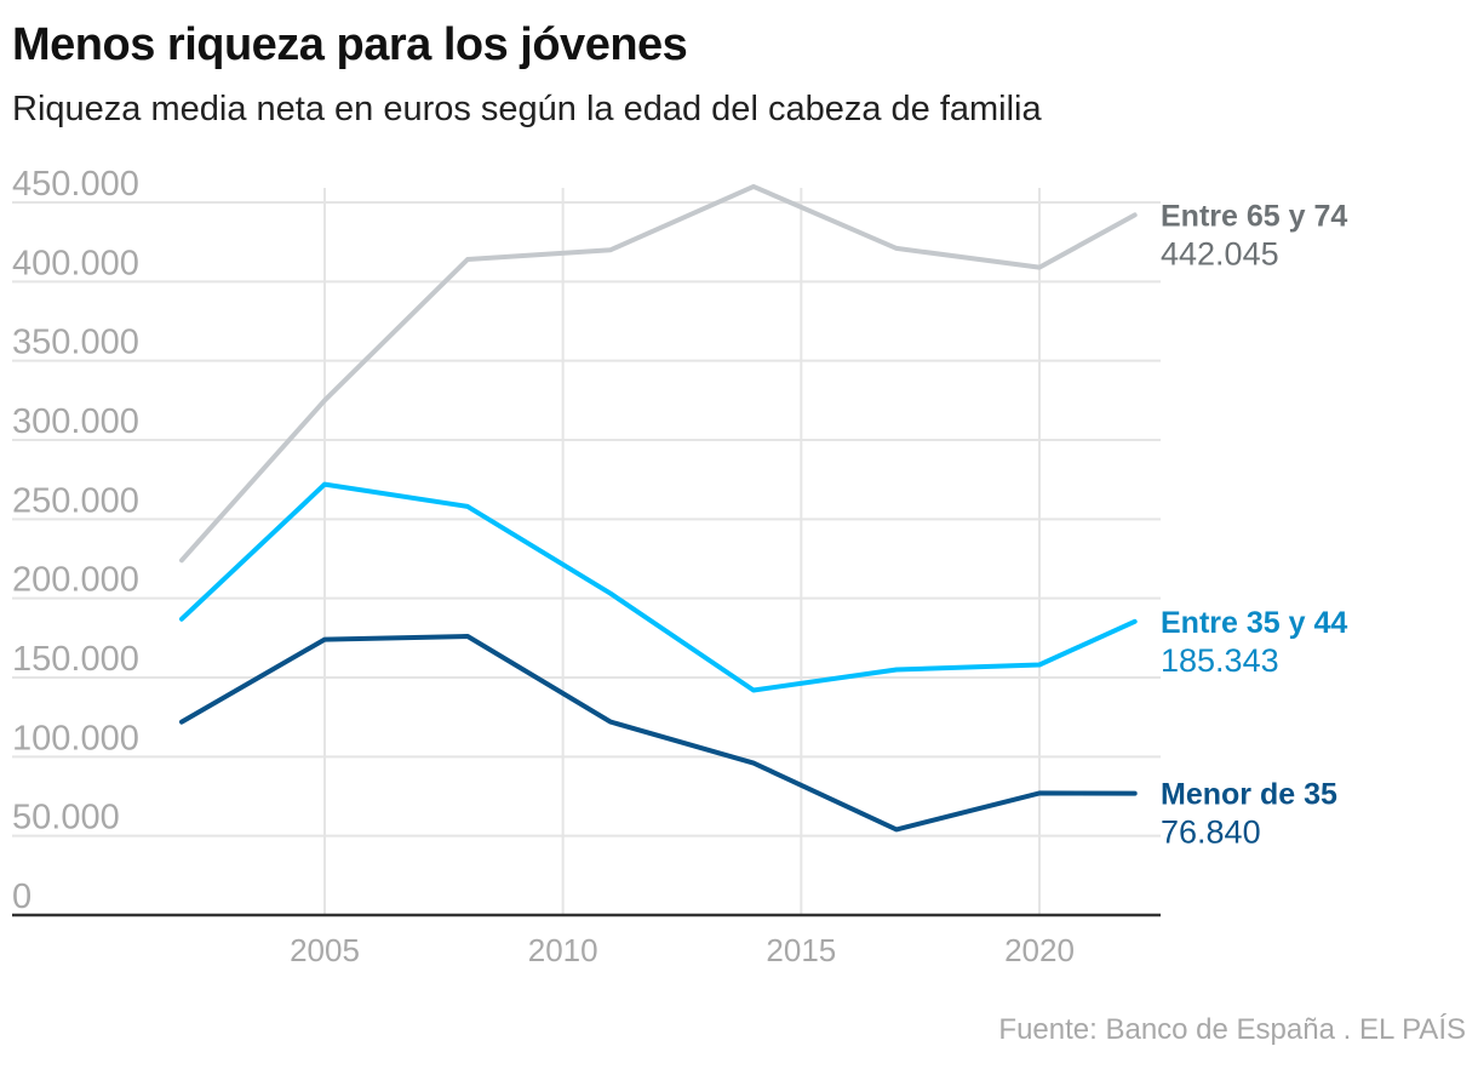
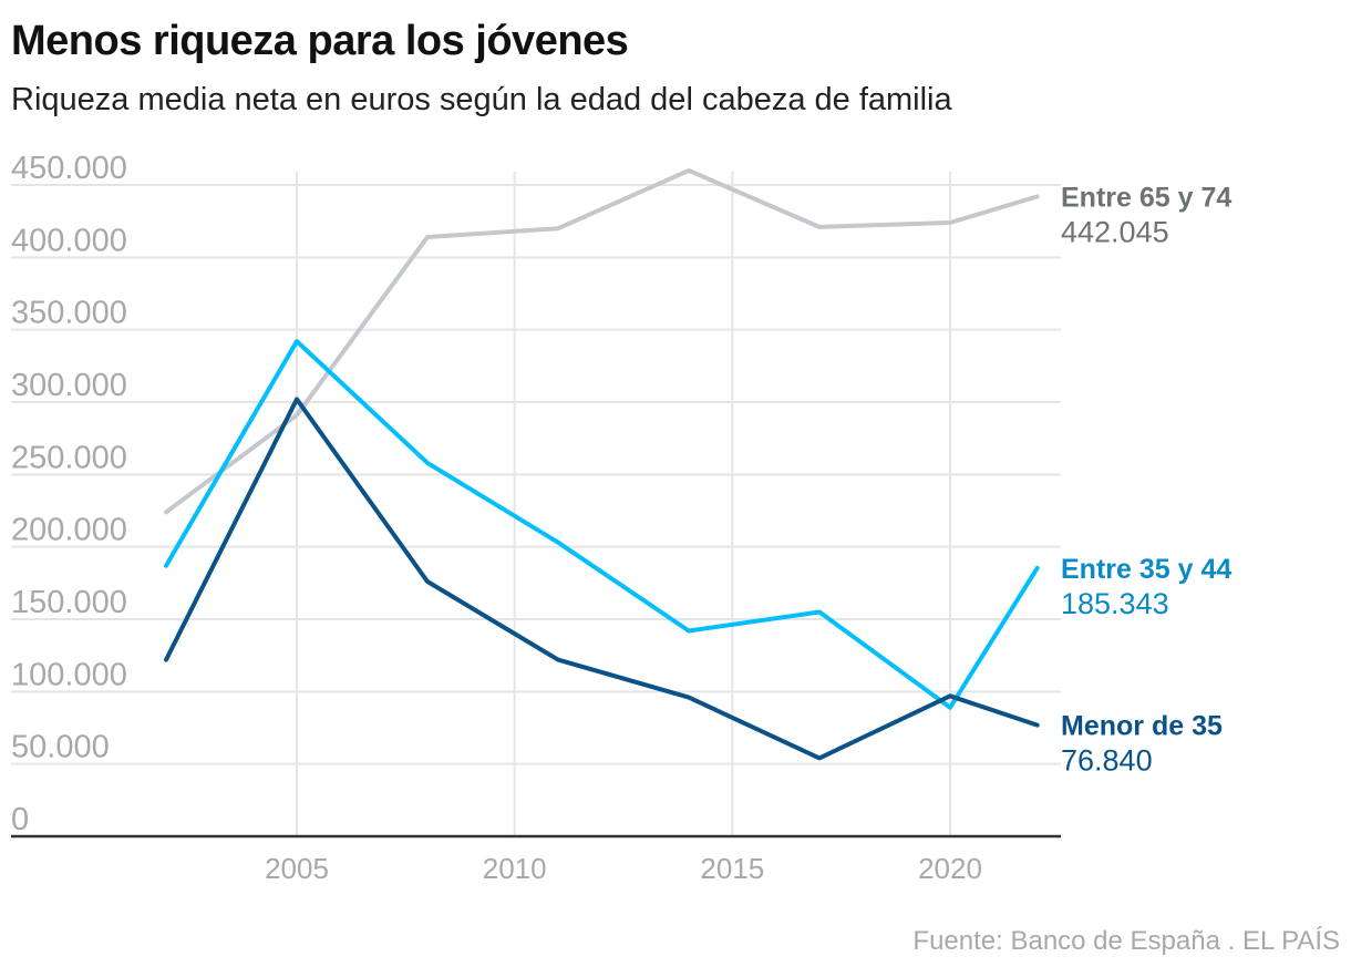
Entre 65 y 74/2005: 325000 -> 291000
Entre 35 y 44/2005: 272000 -> 342000
Menor de 35/2005: 174000 -> 302000
Entre 65 y 74/2020: 409000 -> 424000
Entre 35 y 44/2020: 158000 -> 89000
Menor de 35/2020: 77000 -> 97000
